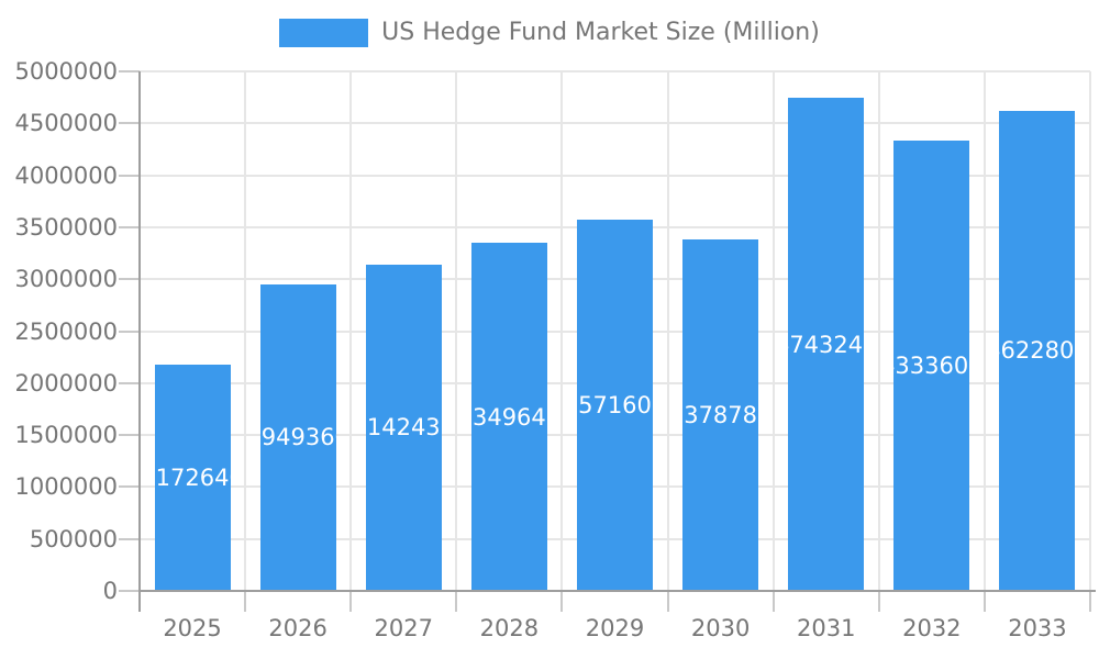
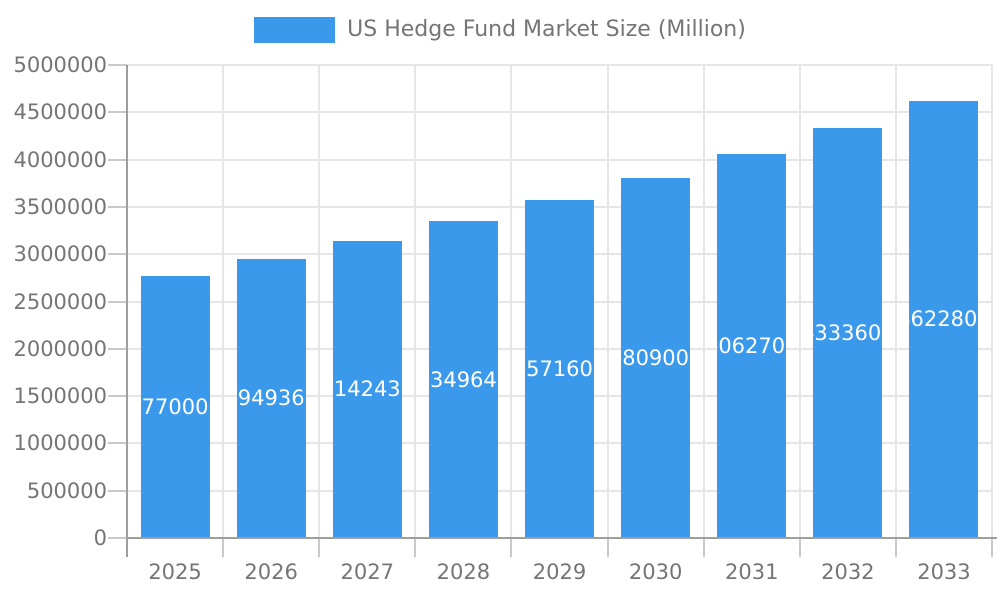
2025: 2172640 -> 2770000
2030: 3378780 -> 3809000
2031: 4743240 -> 4062700
